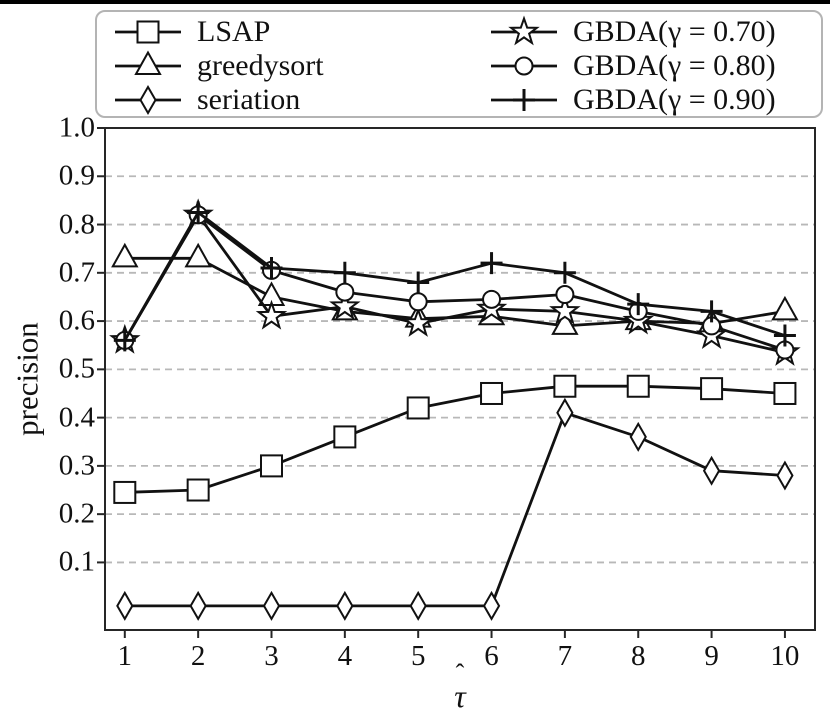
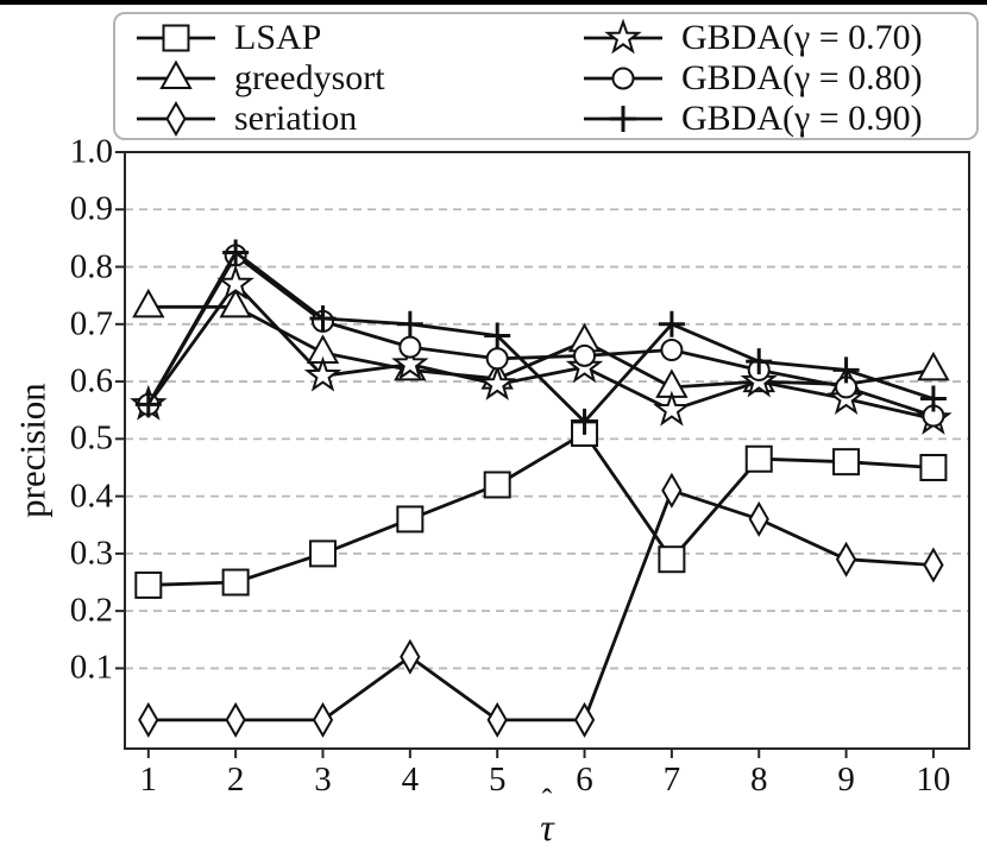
GBDA(γ = 0.70)/2: 0.82 -> 0.77
seriation/4: 0.01 -> 0.12
LSAP/6: 0.45 -> 0.51
greedysort/6: 0.61 -> 0.67
GBDA(γ = 0.90)/6: 0.72 -> 0.53
LSAP/7: 0.47 -> 0.29
GBDA(γ = 0.70)/7: 0.62 -> 0.55
